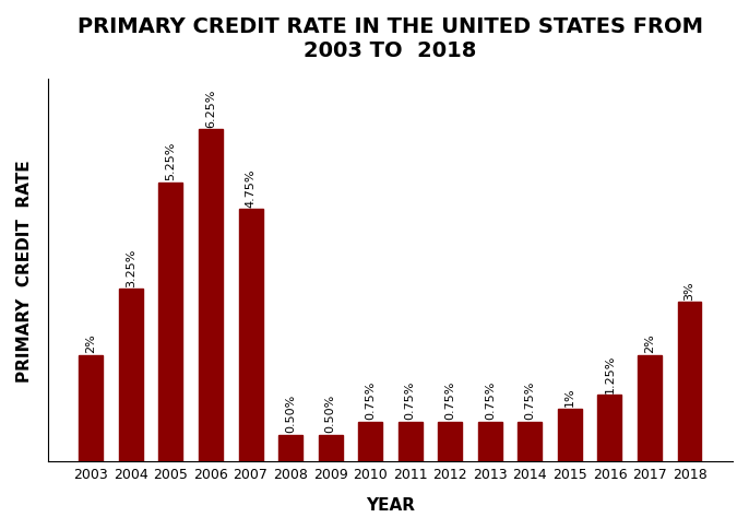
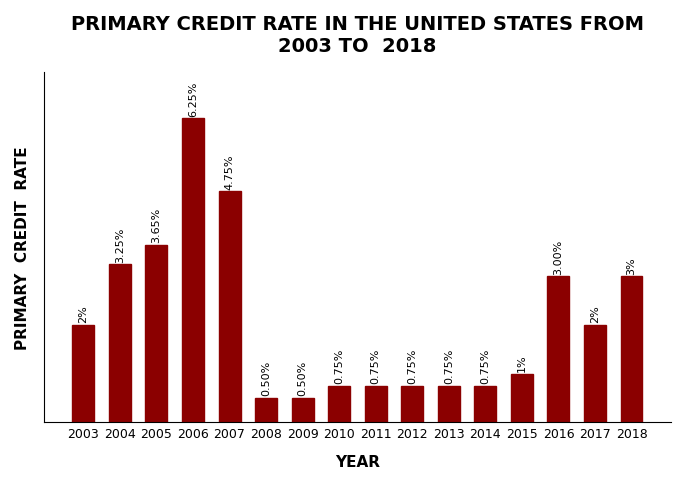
2005: 5.25% -> 3.65%
2016: 1.25% -> 3.00%
